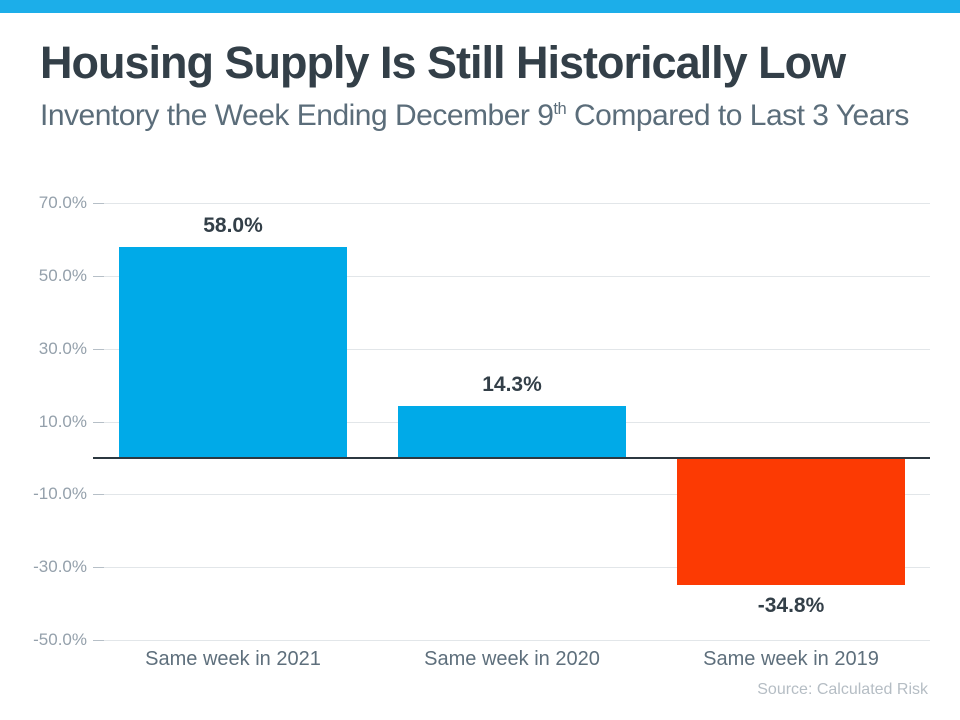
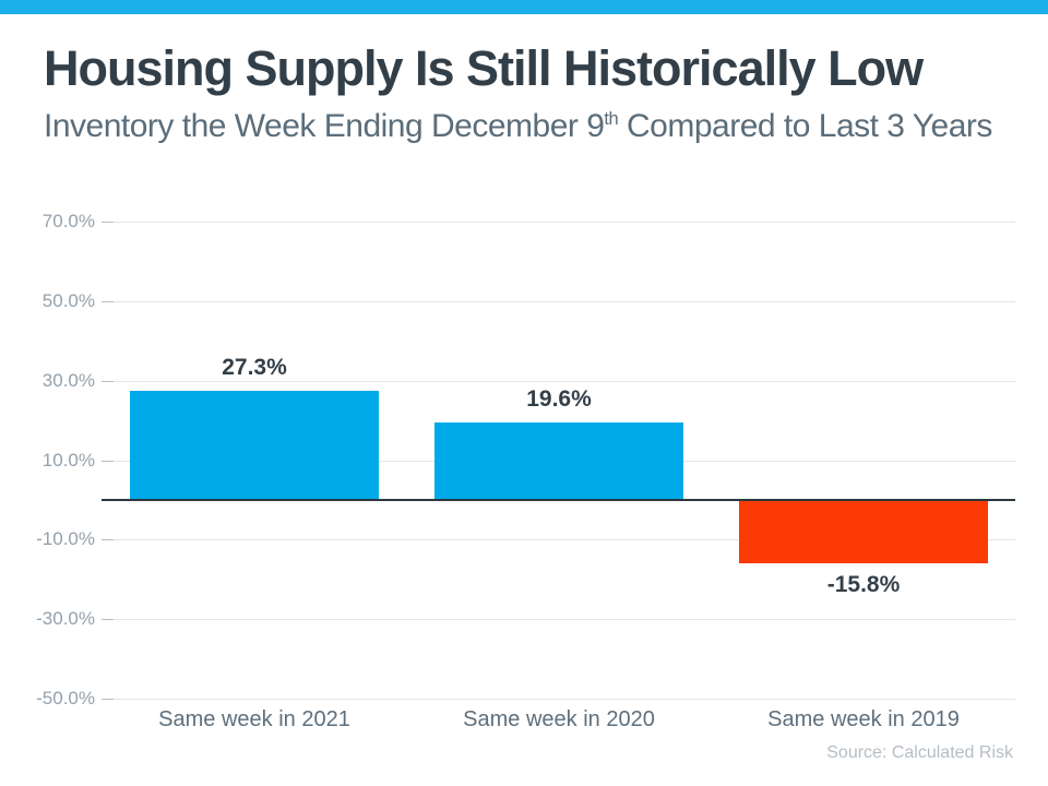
Same week in 2021: 58.0% -> 27.3%
Same week in 2020: 14.3% -> 19.6%
Same week in 2019: -34.8% -> -15.8%
